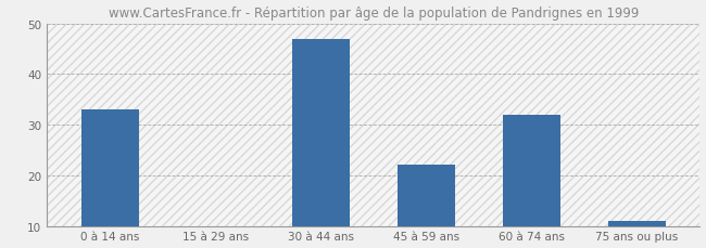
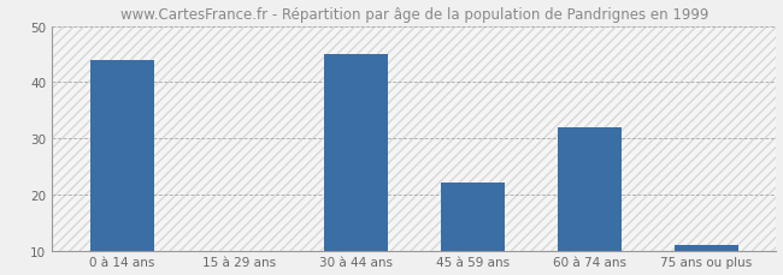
0 à 14 ans: 33 -> 44
30 à 44 ans: 47 -> 45
